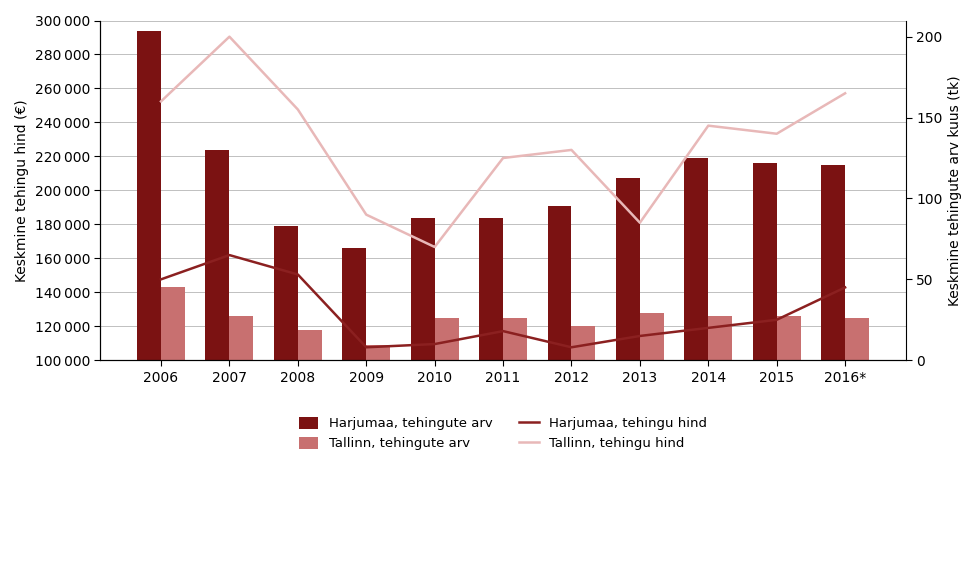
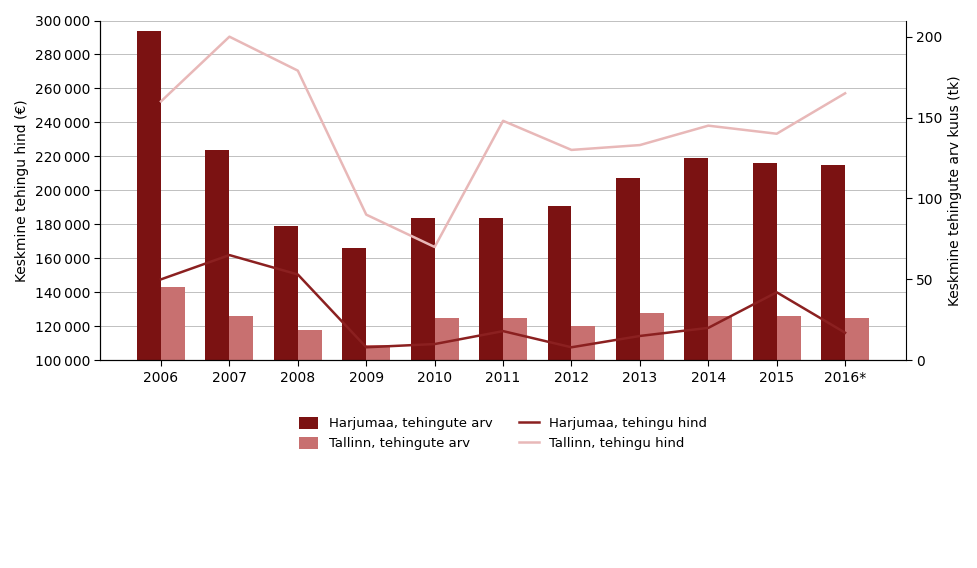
Tallinn, tehingu hind/2008: 155 -> 179
Tallinn, tehingu hind/2011: 125 -> 148
Tallinn, tehingu hind/2013: 85 -> 133
Harjumaa, tehingu hind/2015: 25 -> 42
Harjumaa, tehingu hind/2016*: 45 -> 17
